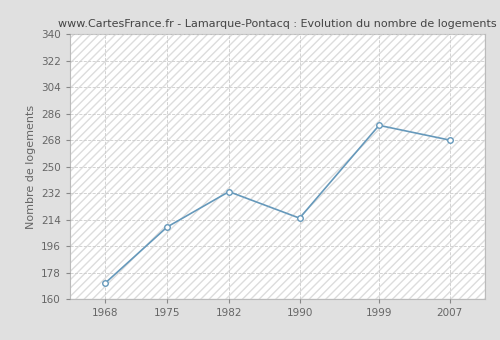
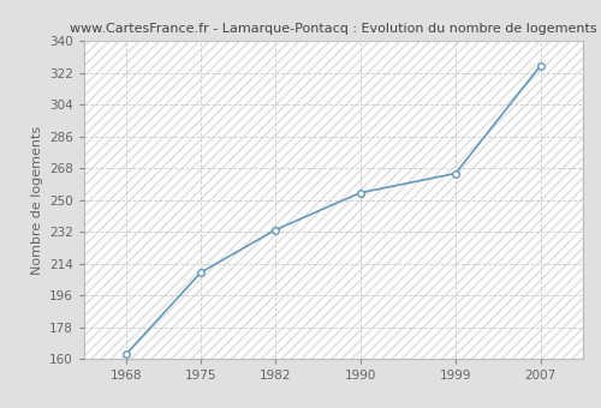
1968: 171 -> 163
1990: 215 -> 254
1999: 278 -> 265
2007: 268 -> 326
